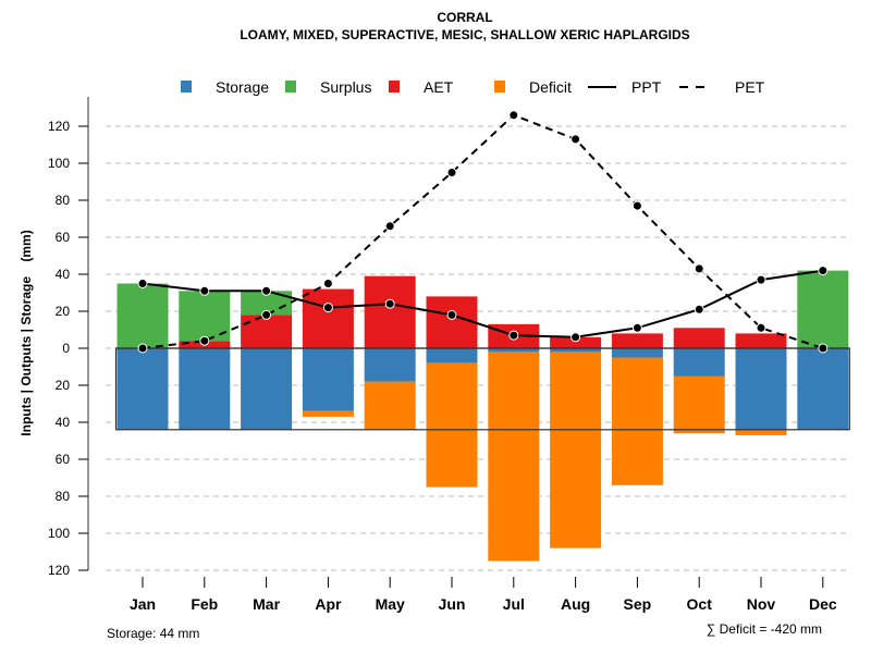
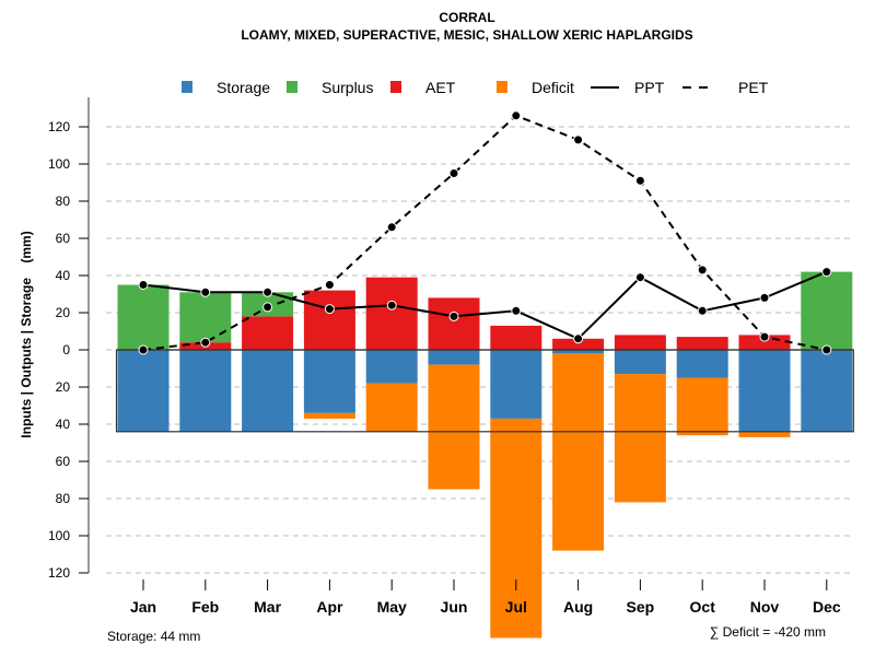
PET/Mar: 18 -> 23
Storage/Jul: 2 -> 37
Deficit/Jul: 113 -> 118
PPT/Jul: 7 -> 21
Storage/Sep: 5 -> 13
PPT/Sep: 11 -> 39
PET/Sep: 77 -> 91
AET/Oct: 11 -> 7
PPT/Nov: 37 -> 28
PET/Nov: 11 -> 7
